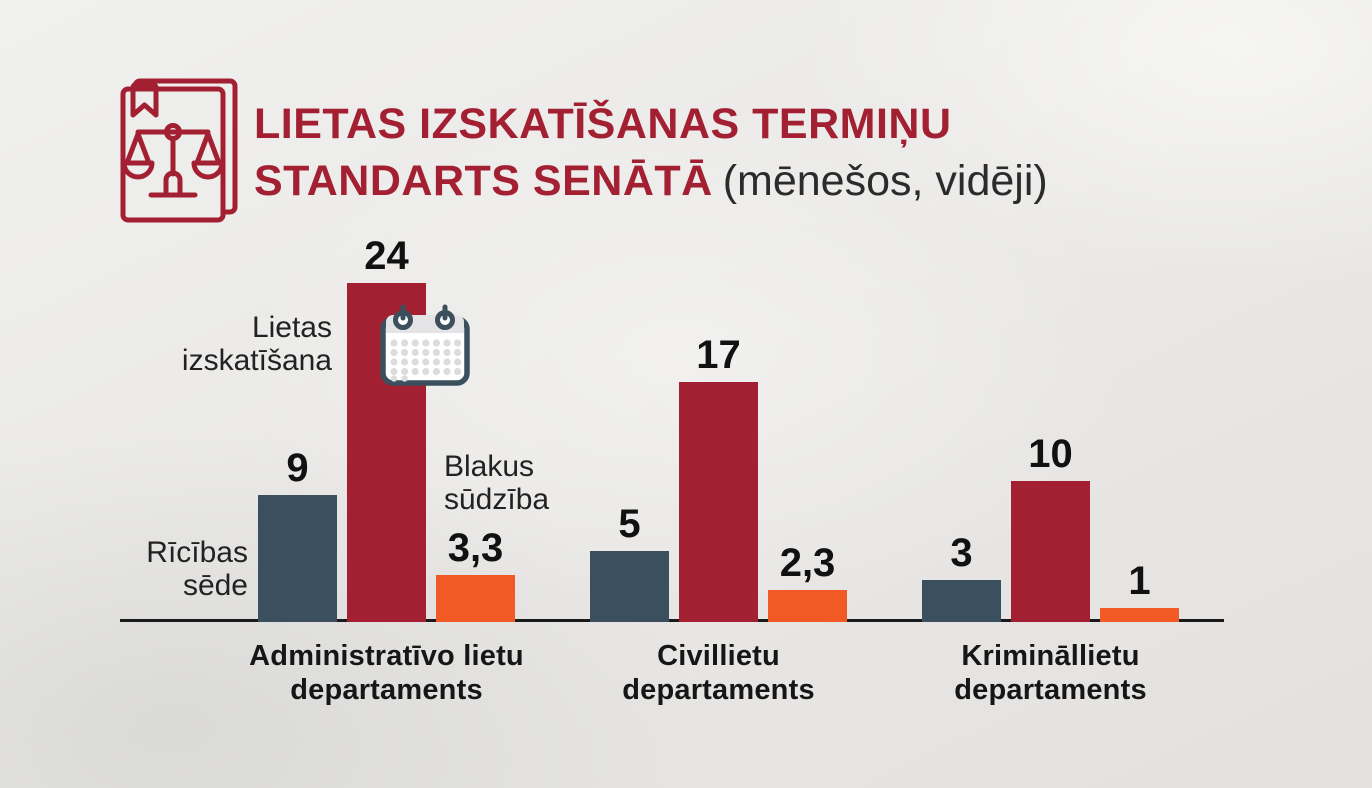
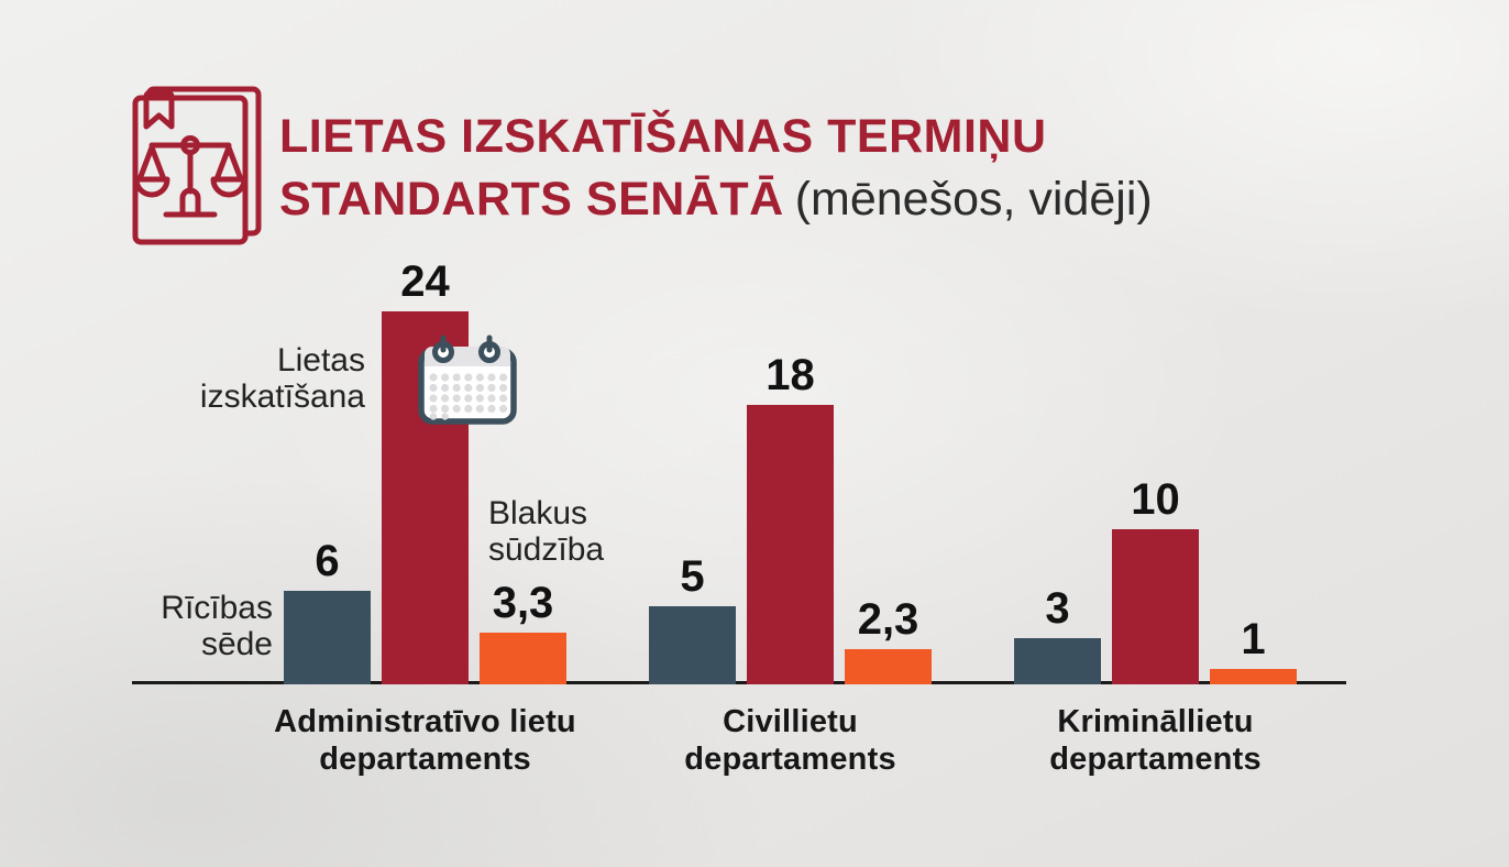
Rīcības sēde/Administratīvo lietu departaments: 9 -> 6
Lietas izskatīšana/Civillietu departaments: 17 -> 18
